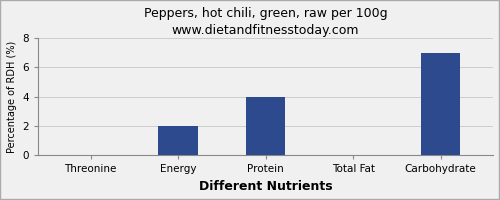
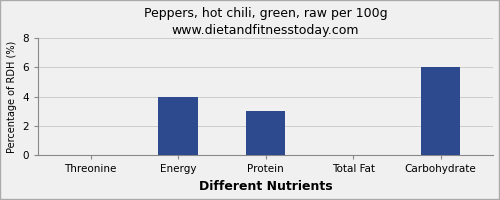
Energy: 2 -> 4
Protein: 4 -> 3
Carbohydrate: 7 -> 6
